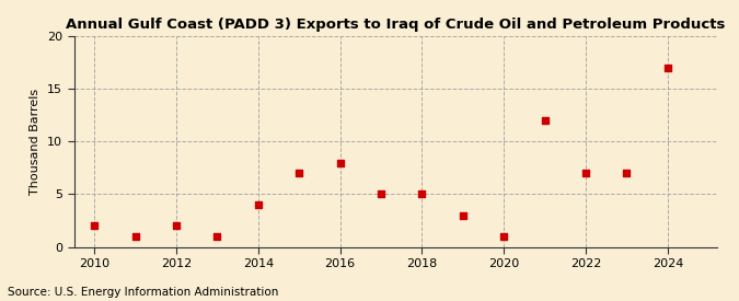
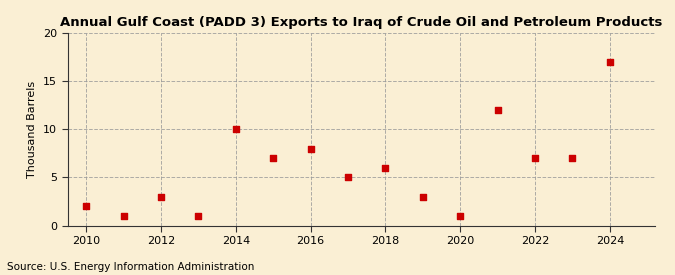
2012: 2 -> 3
2014: 4 -> 10
2018: 5 -> 6
